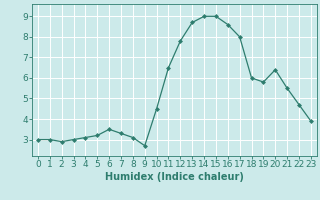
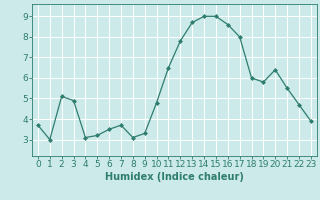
0: 3.0 -> 3.7
2: 2.9 -> 5.1
3: 3.0 -> 4.9
7: 3.3 -> 3.7
9: 2.7 -> 3.3
10: 4.5 -> 4.8
